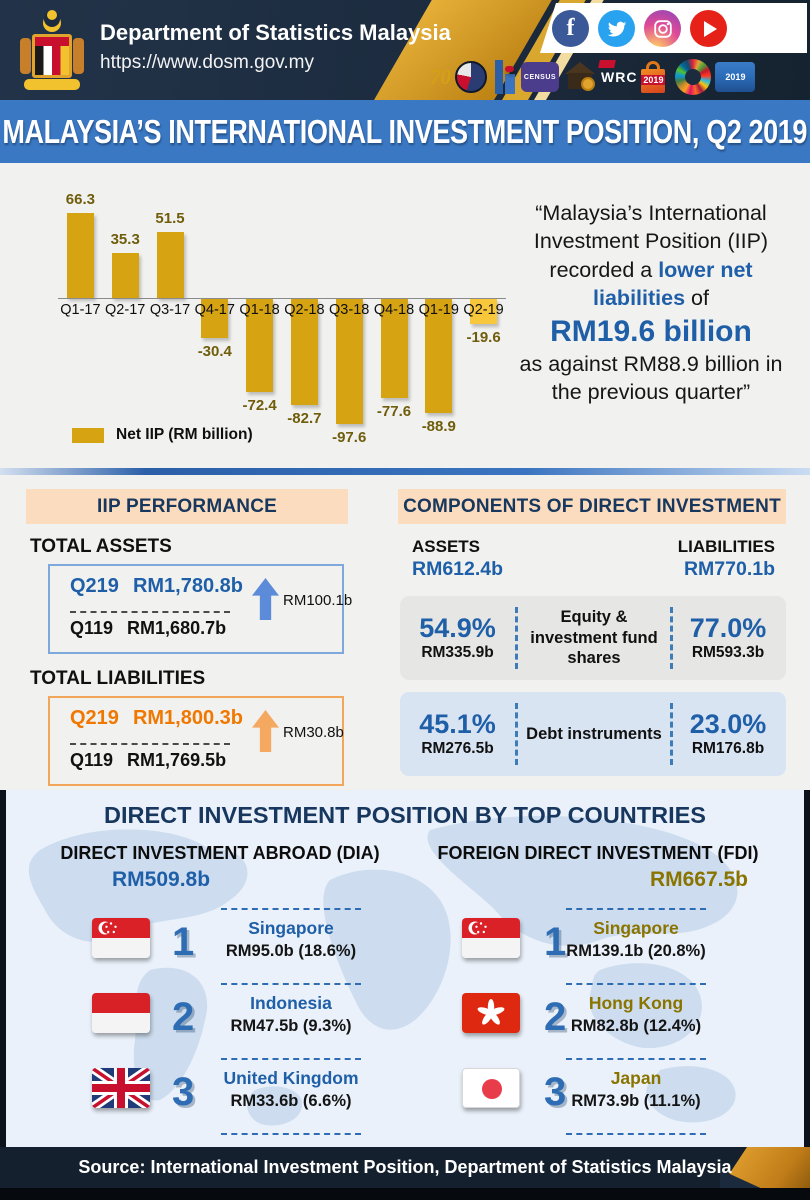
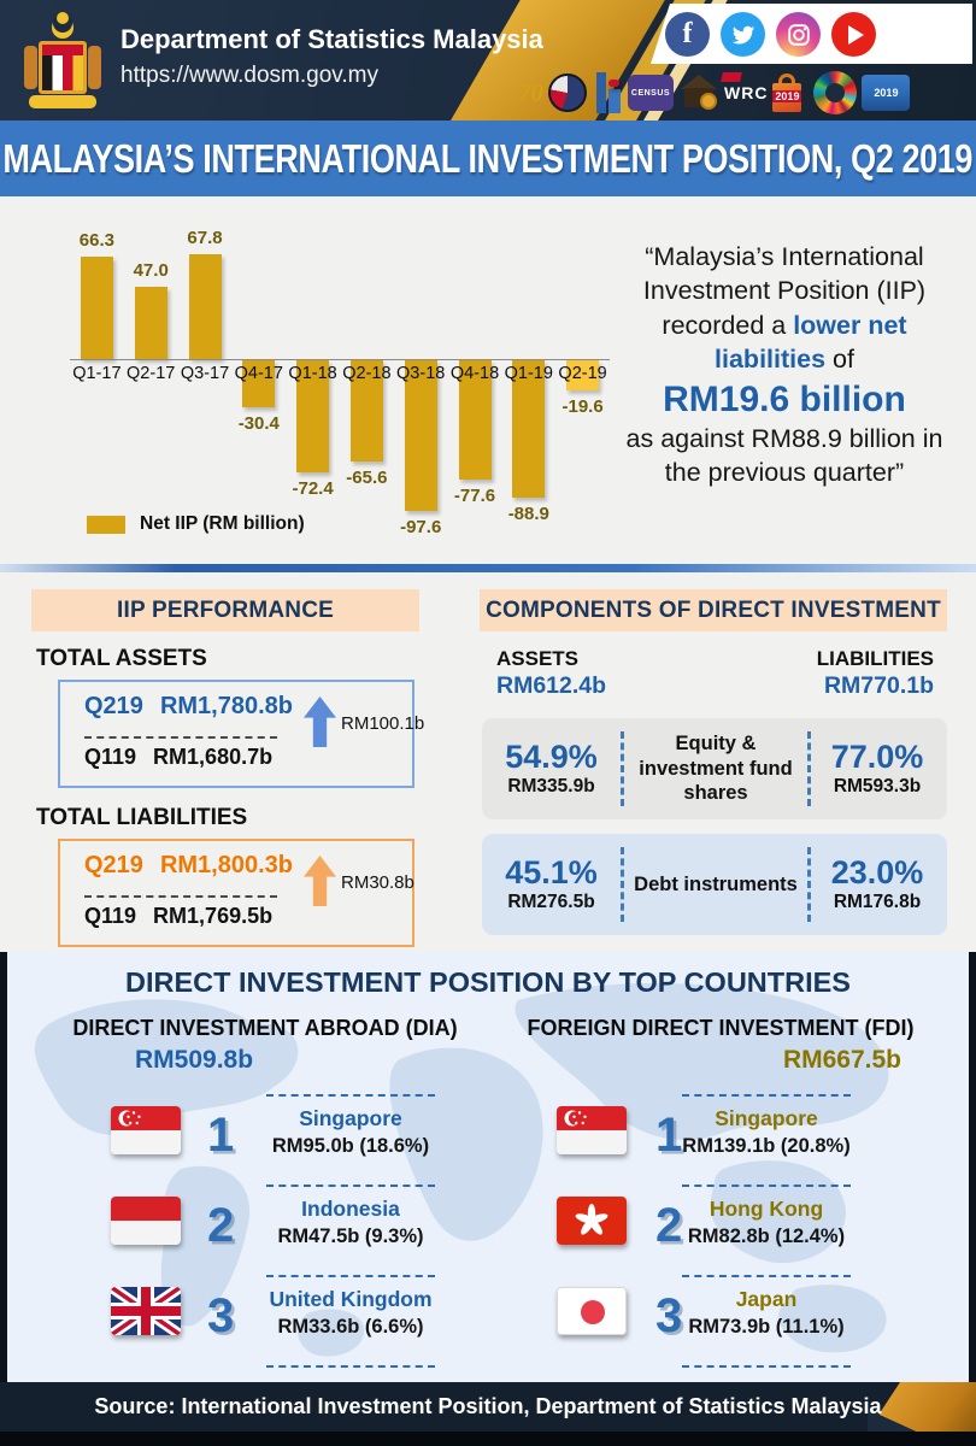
Q2-17: 35.3 -> 47.0
Q3-17: 51.5 -> 67.8
Q2-18: -82.7 -> -65.6
